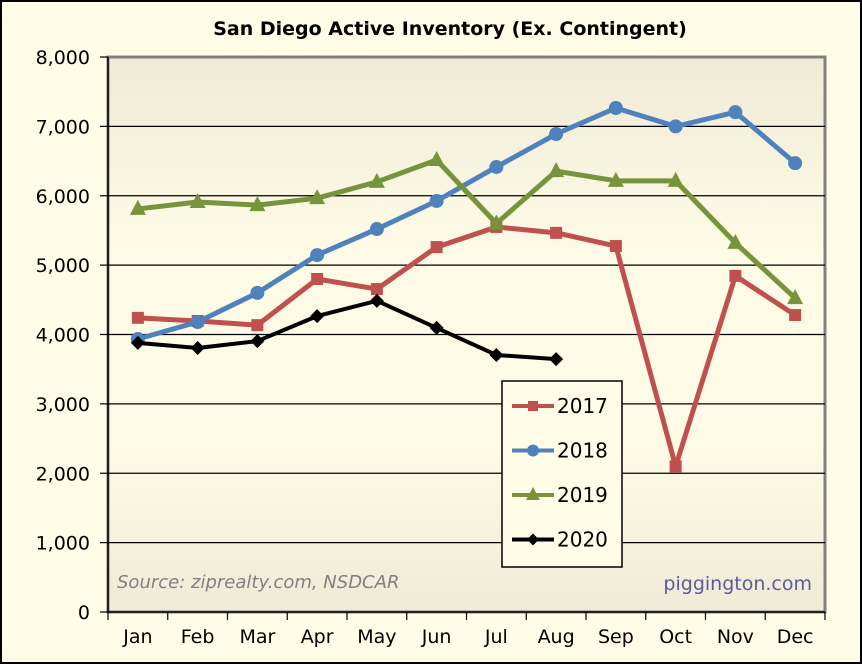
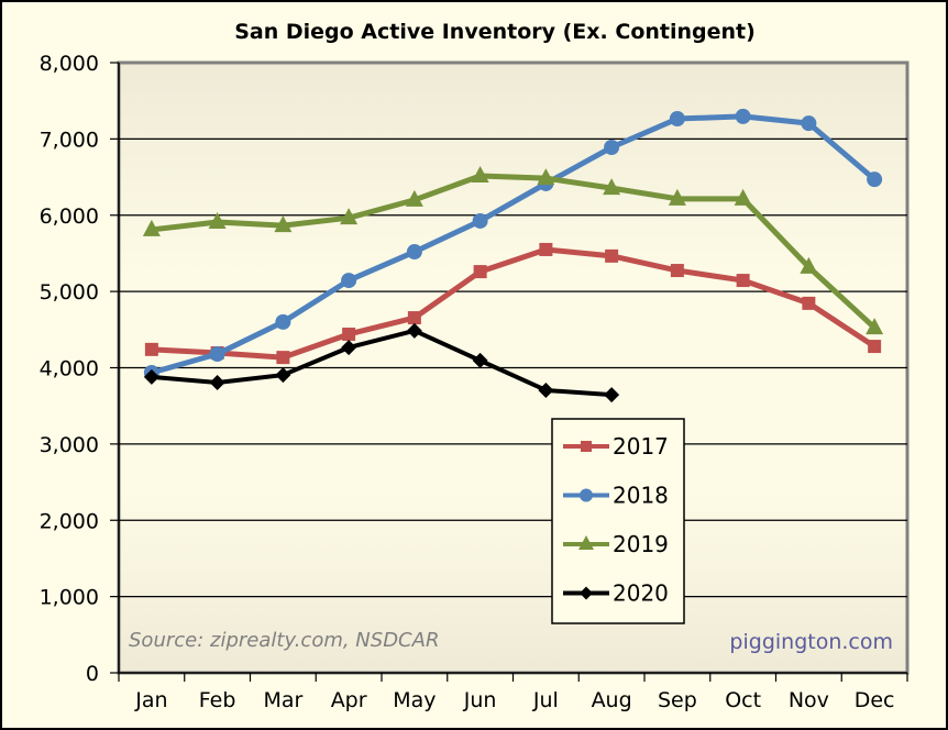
2017/Apr: 4800 -> 4400
2019/Jul: 5600 -> 6500
2017/Oct: 2100 -> 5100
2018/Oct: 7000 -> 7300
